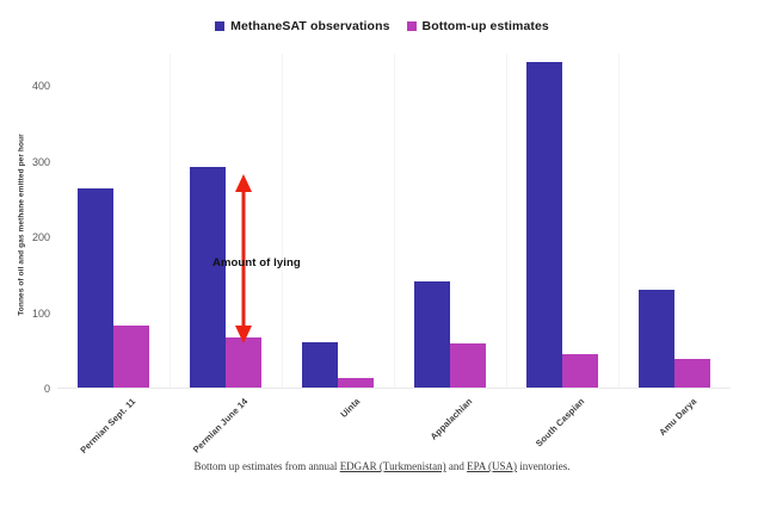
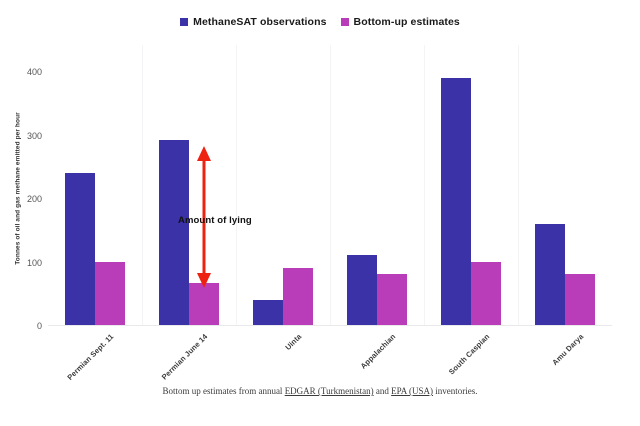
MethaneSAT observations/Permian Sept. 11: 260 -> 240
Bottom-up estimates/Permian Sept. 11: 80 -> 100
MethaneSAT observations/Uinta: 60 -> 40
Bottom-up estimates/Uinta: 10 -> 90
MethaneSAT observations/Appalachian: 140 -> 110
Bottom-up estimates/Appalachian: 60 -> 80
MethaneSAT observations/South Caspian: 430 -> 390
Bottom-up estimates/South Caspian: 40 -> 100
MethaneSAT observations/Amu Darya: 130 -> 160
Bottom-up estimates/Amu Darya: 40 -> 80
